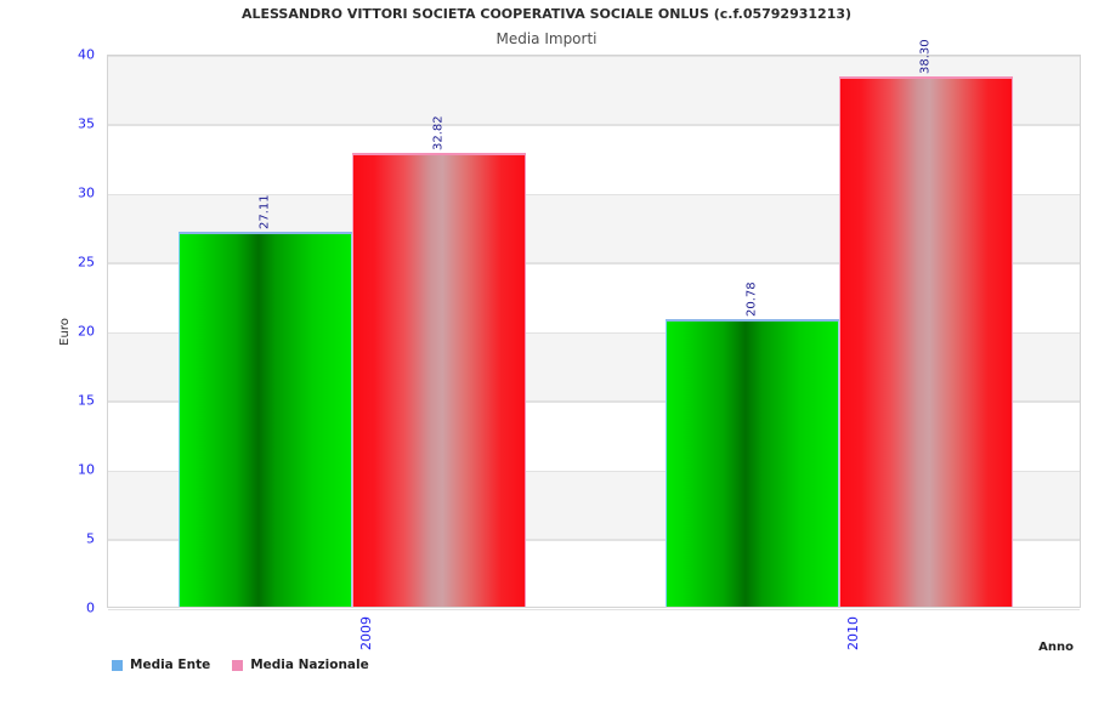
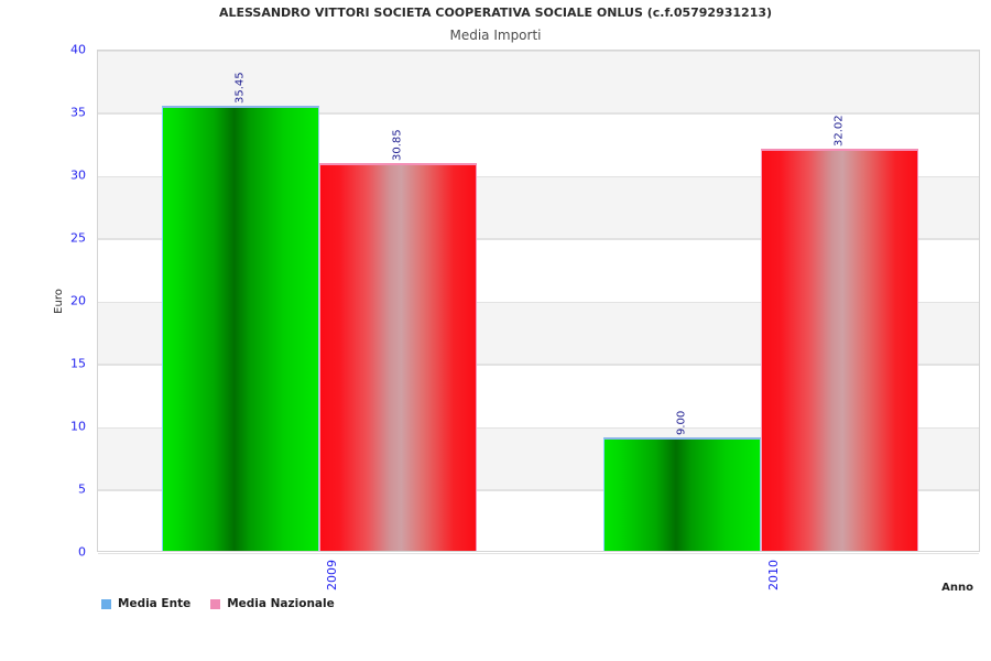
Media Ente/2009: 27.11 -> 35.45
Media Nazionale/2009: 32.82 -> 30.85
Media Ente/2010: 20.78 -> 9.00
Media Nazionale/2010: 38.30 -> 32.02
